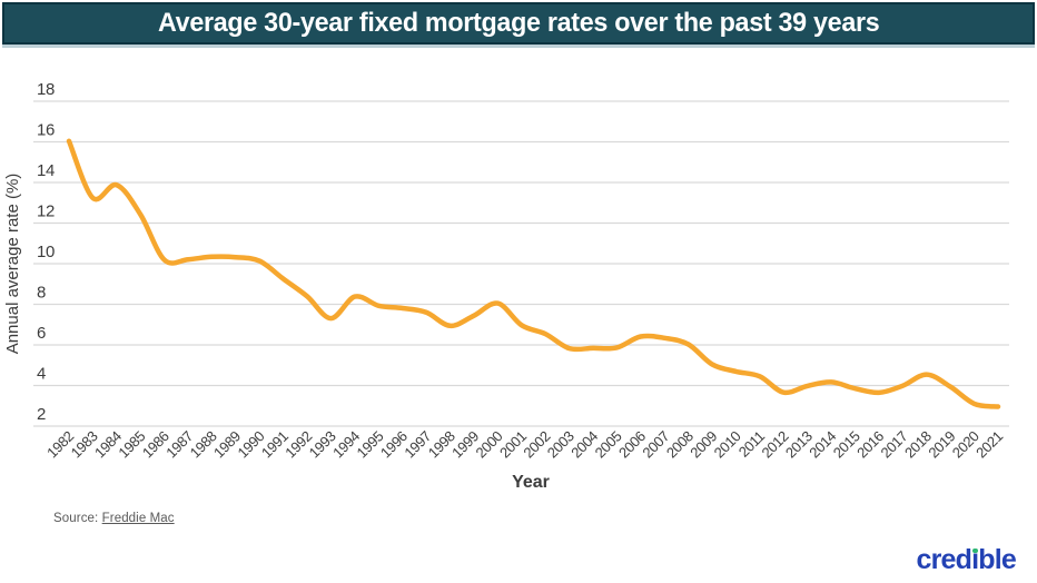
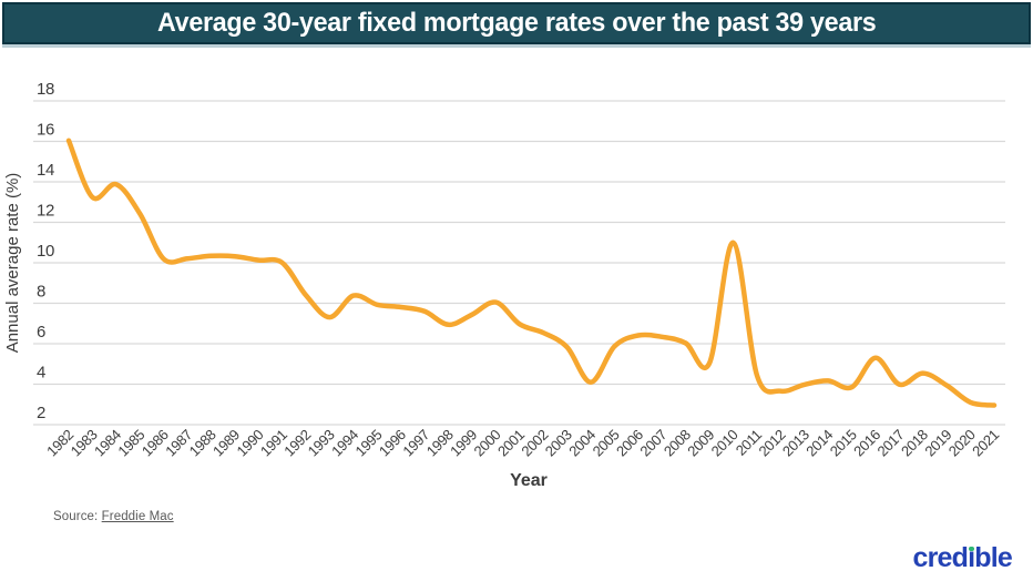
1991: 9.2 -> 10.0
2004: 5.8 -> 4.1
2010: 4.7 -> 11.0
2016: 3.6 -> 5.3
